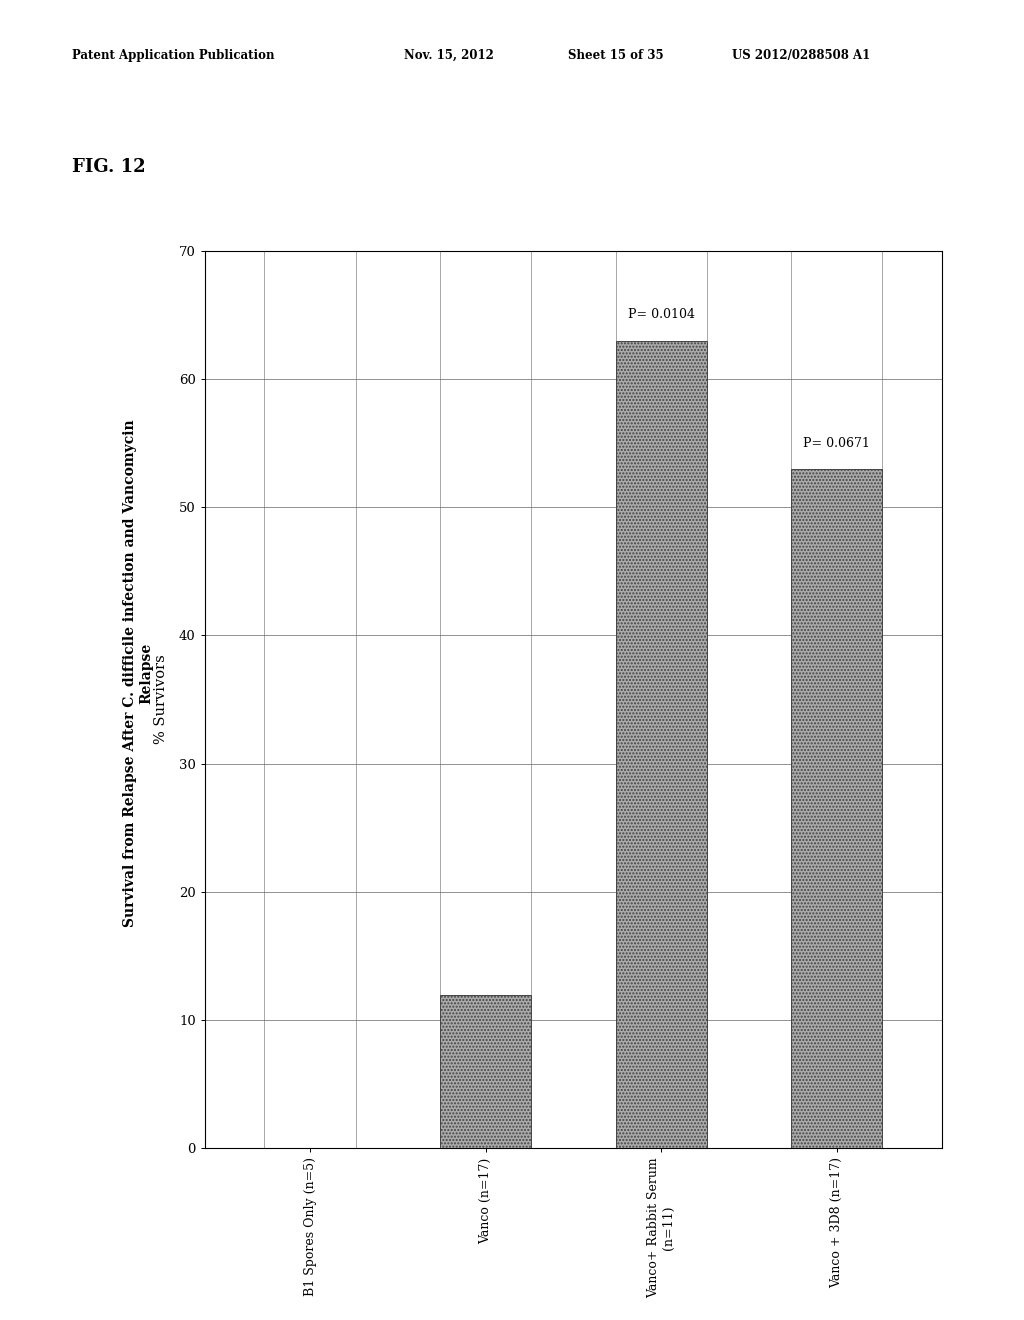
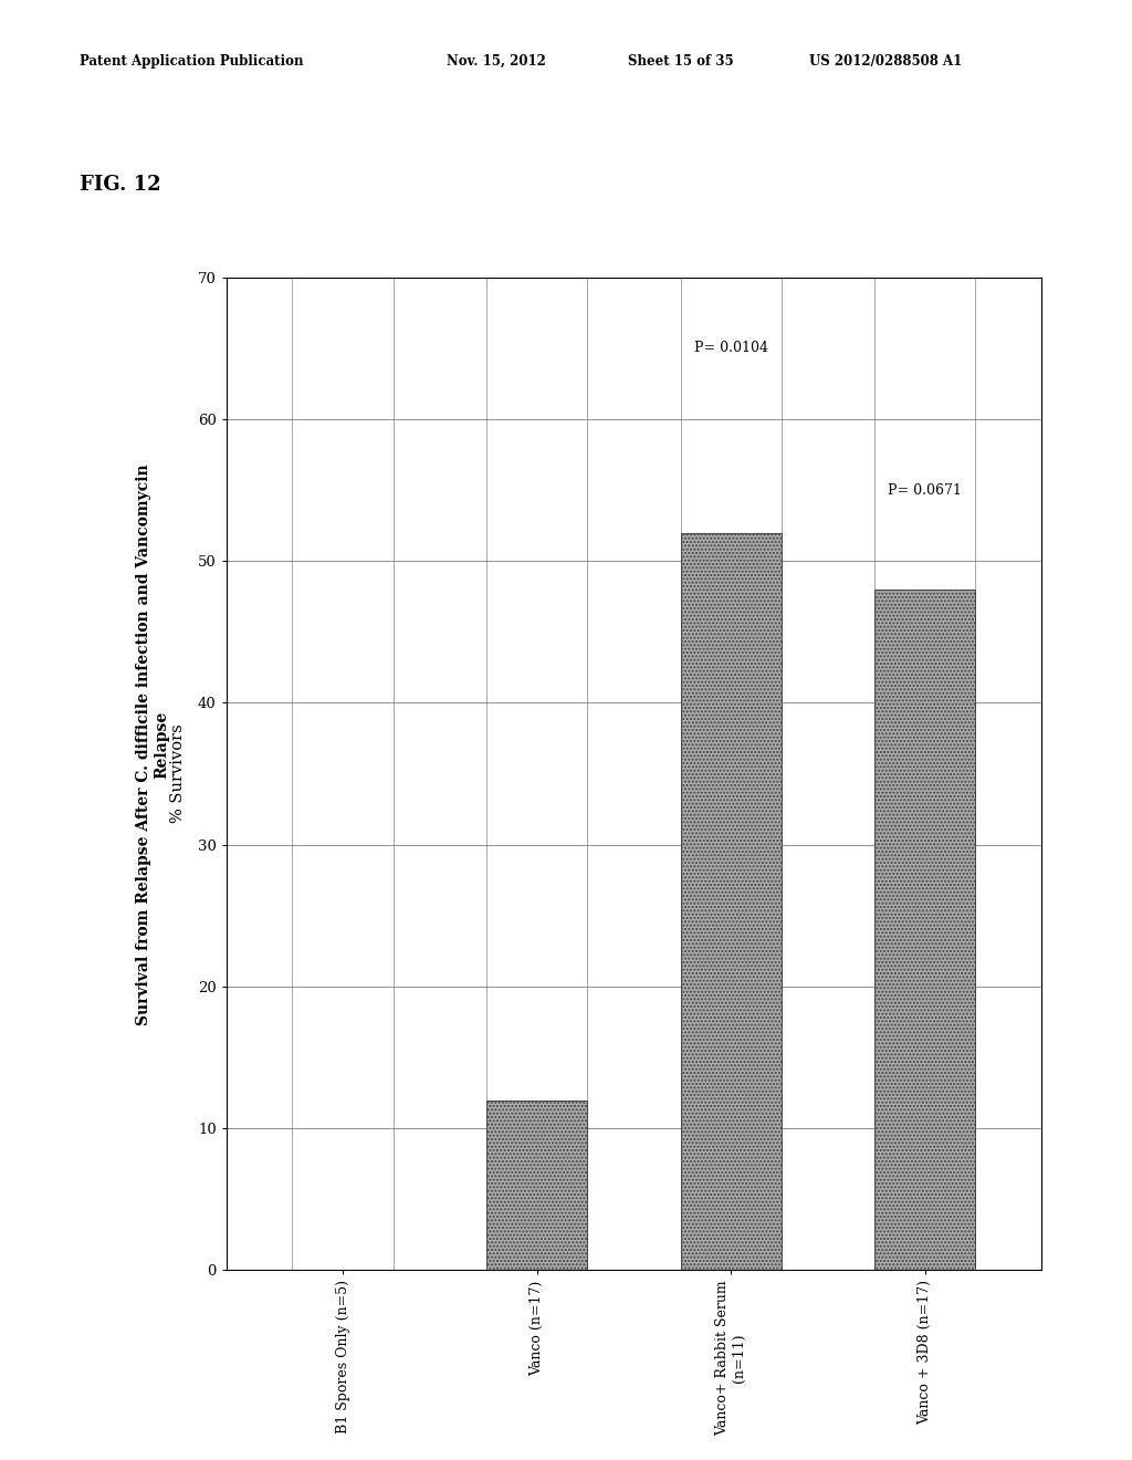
Vanco+ Rabbit Serum (n=11): 63 -> 52
Vanco + 3D8 (n=17): 53 -> 48
